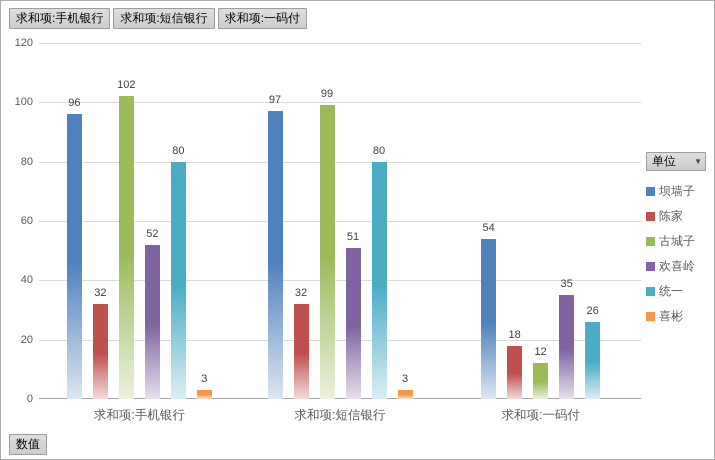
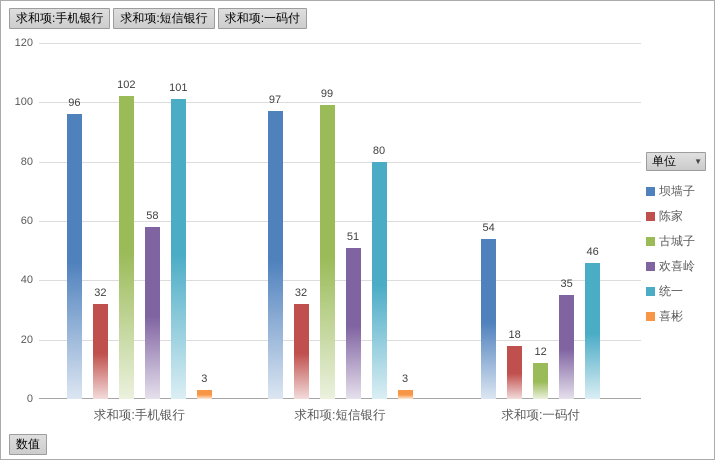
欢喜岭/求和项:手机银行: 52 -> 58
统一/求和项:手机银行: 80 -> 101
统一/求和项:一码付: 26 -> 46
